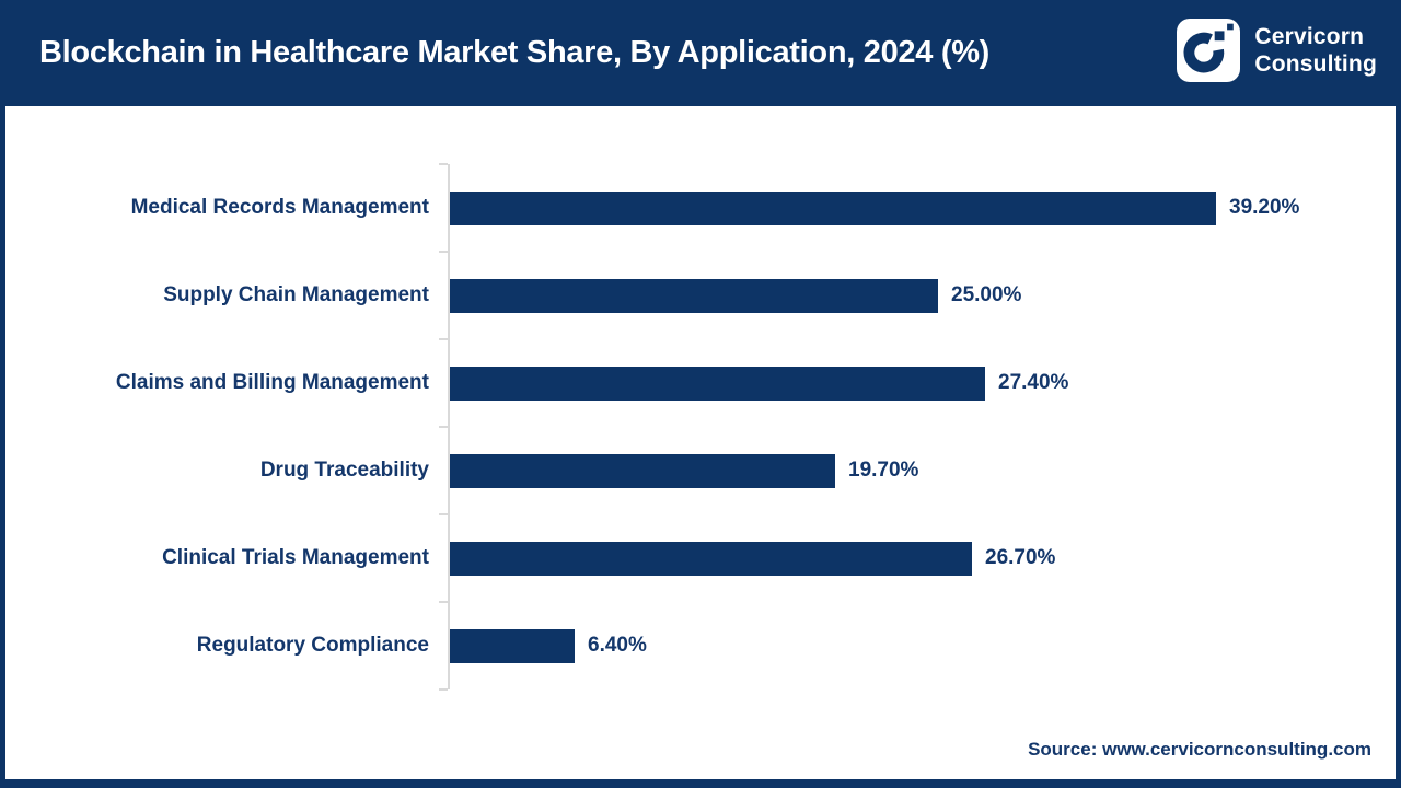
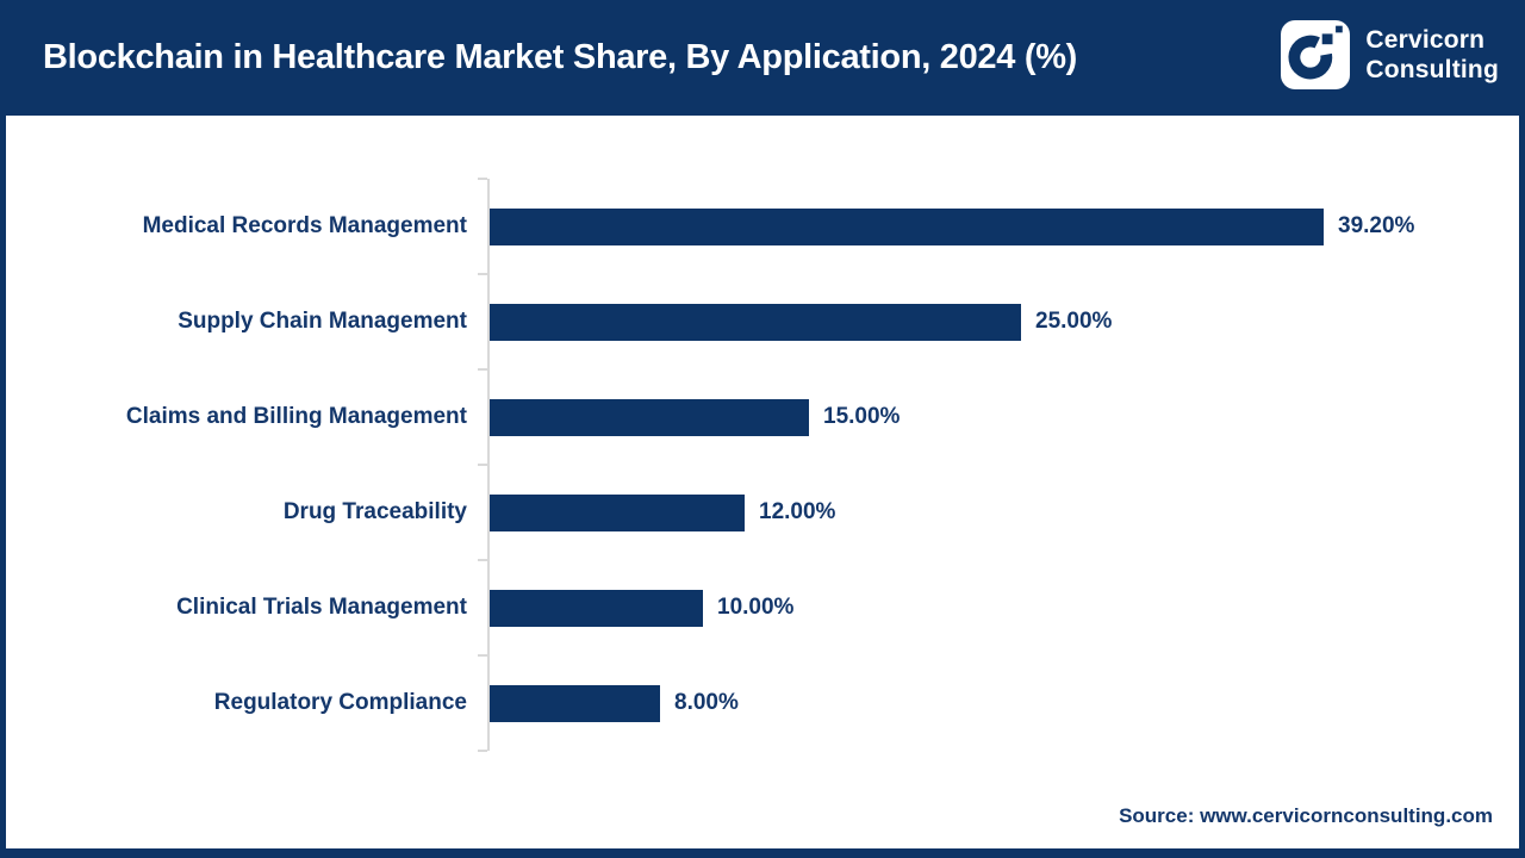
Claims and Billing Management: 27.40% -> 15.00%
Drug Traceability: 19.70% -> 12.00%
Clinical Trials Management: 26.70% -> 10.00%
Regulatory Compliance: 6.40% -> 8.00%
